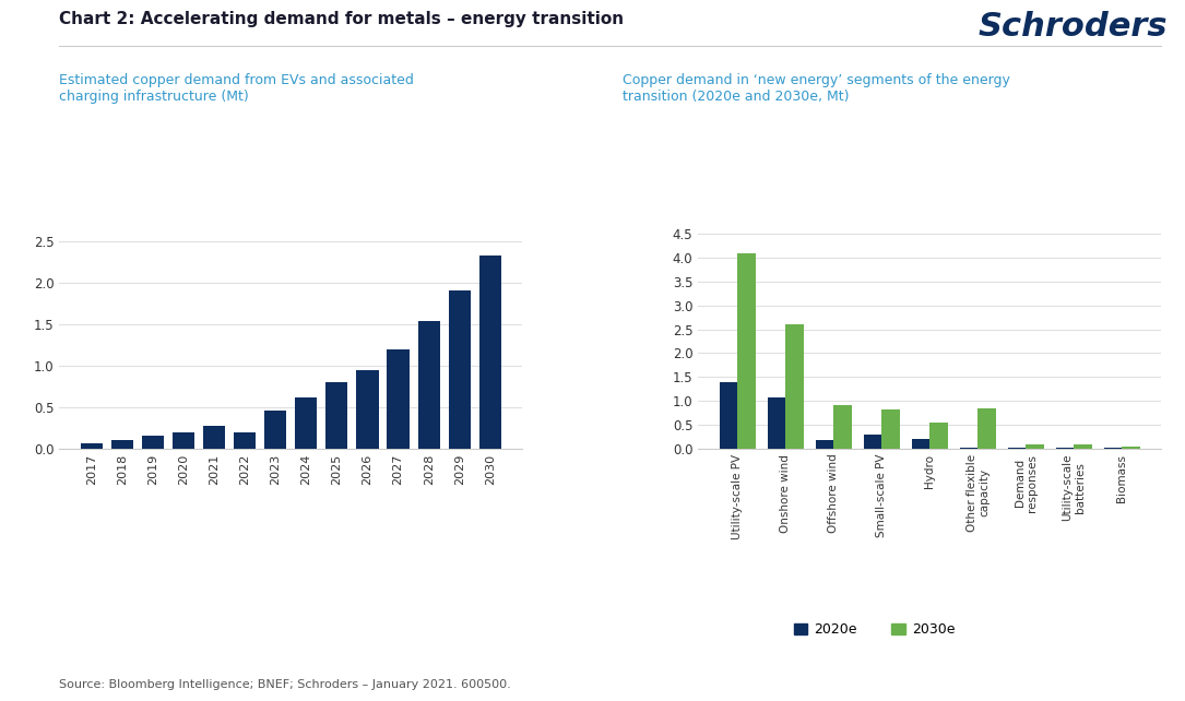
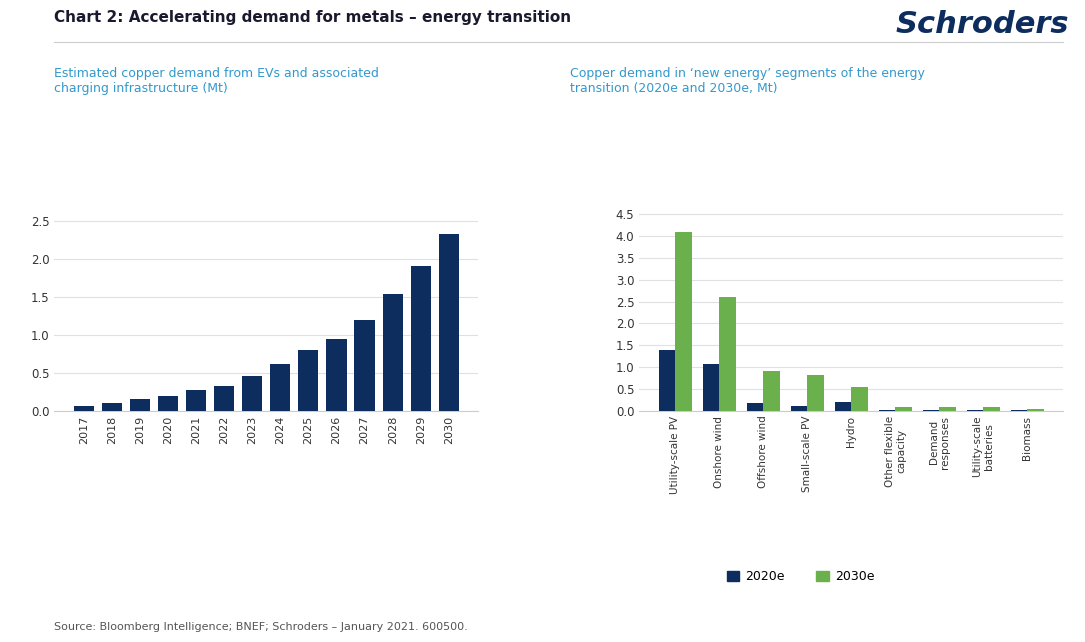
2022: 0.20 -> 0.33
2020e/Small-scale PV: 0.30 -> 0.12
2030e/Other flexible capacity: 0.85 -> 0.10
